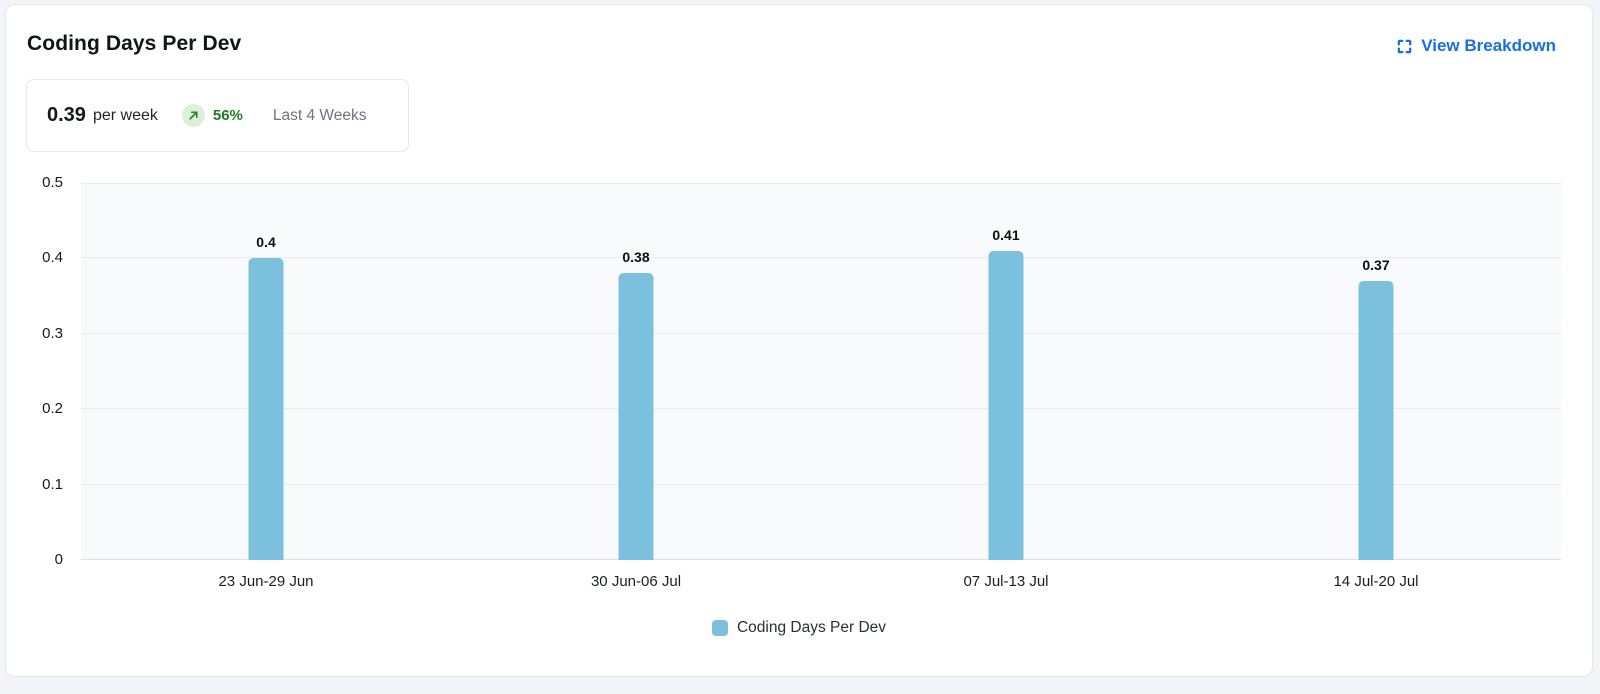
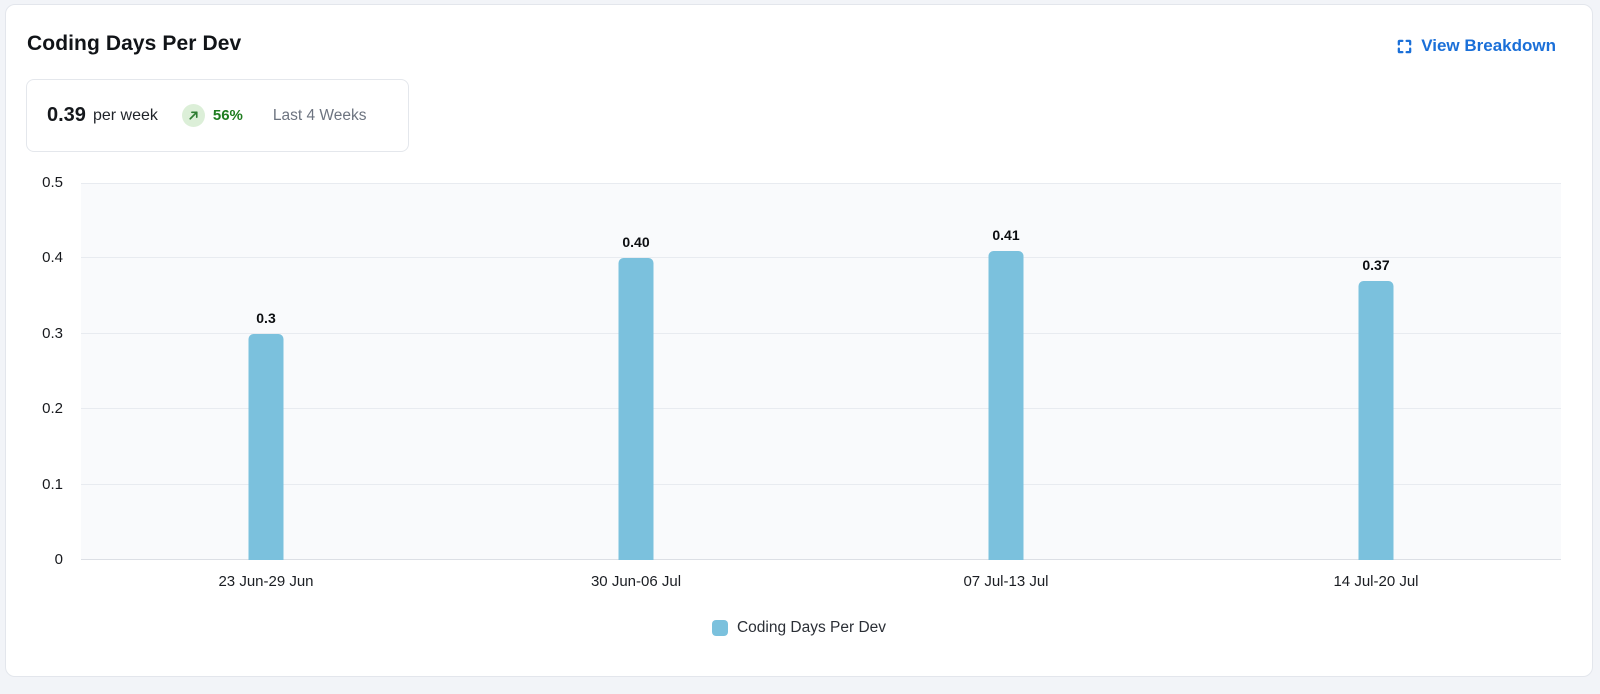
23 Jun-29 Jun: 0.4 -> 0.3
30 Jun-06 Jul: 0.38 -> 0.40
